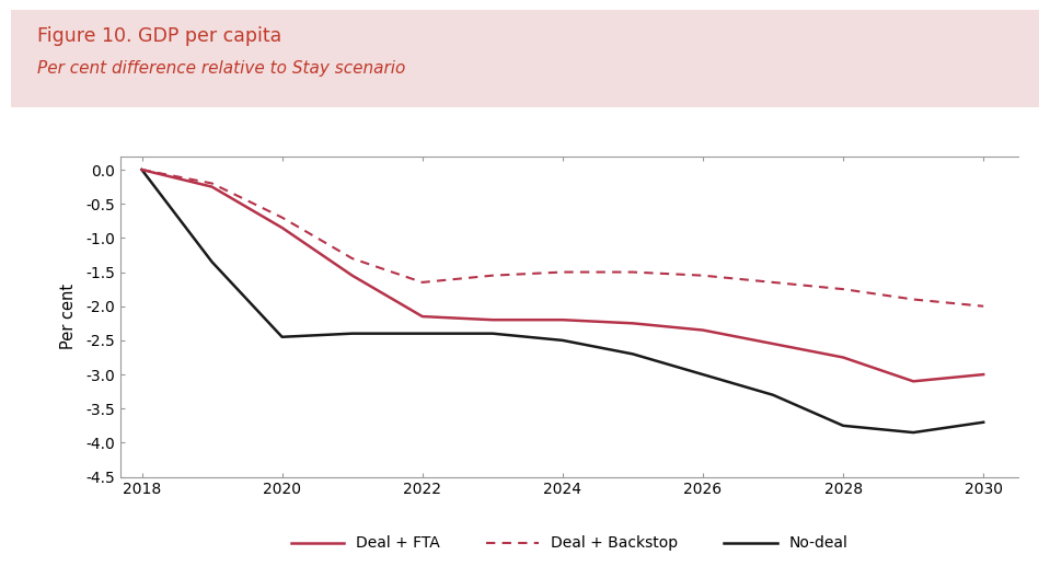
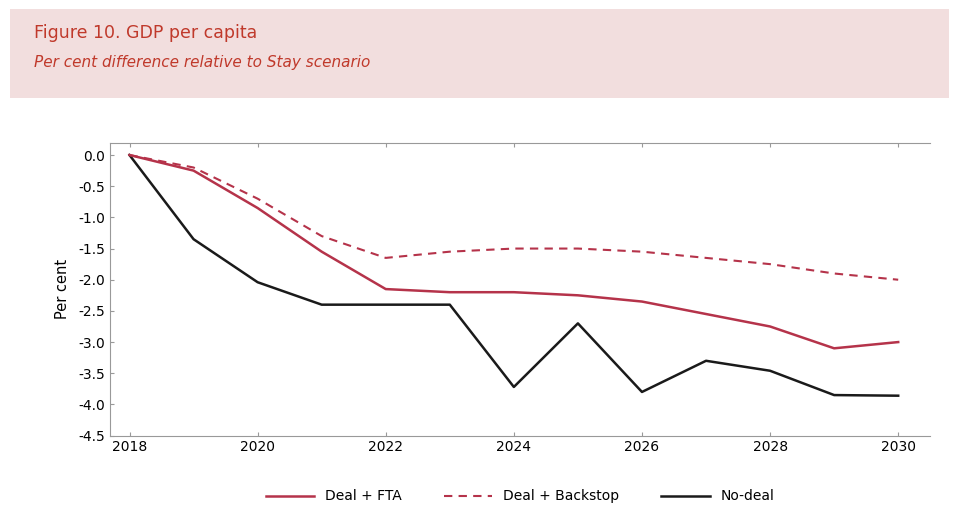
No-deal/2020: -2.45 -> -2.04
No-deal/2024: -2.50 -> -3.72
No-deal/2026: -3.00 -> -3.80
No-deal/2028: -3.75 -> -3.46
No-deal/2030: -3.70 -> -3.86
